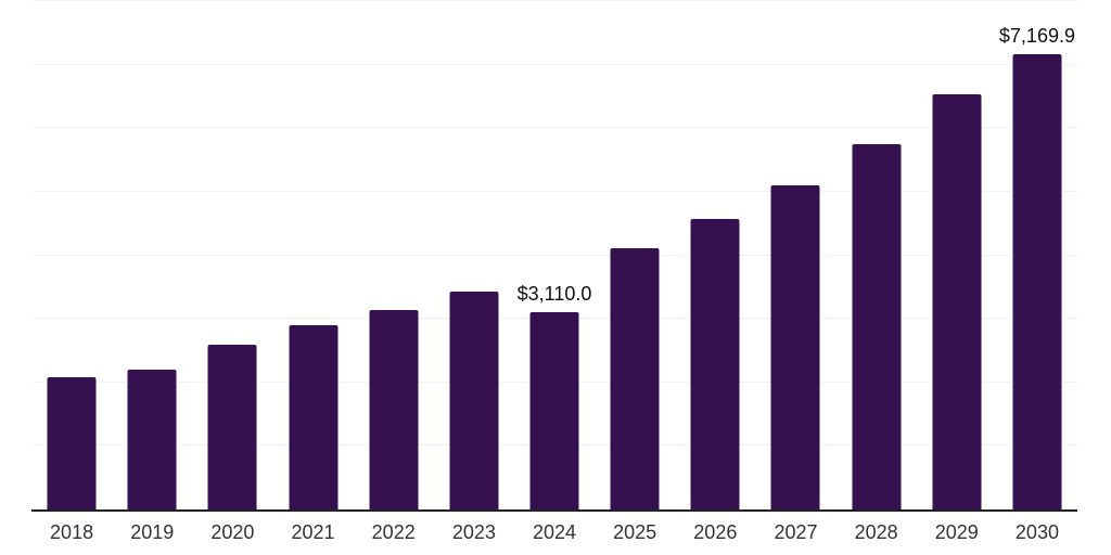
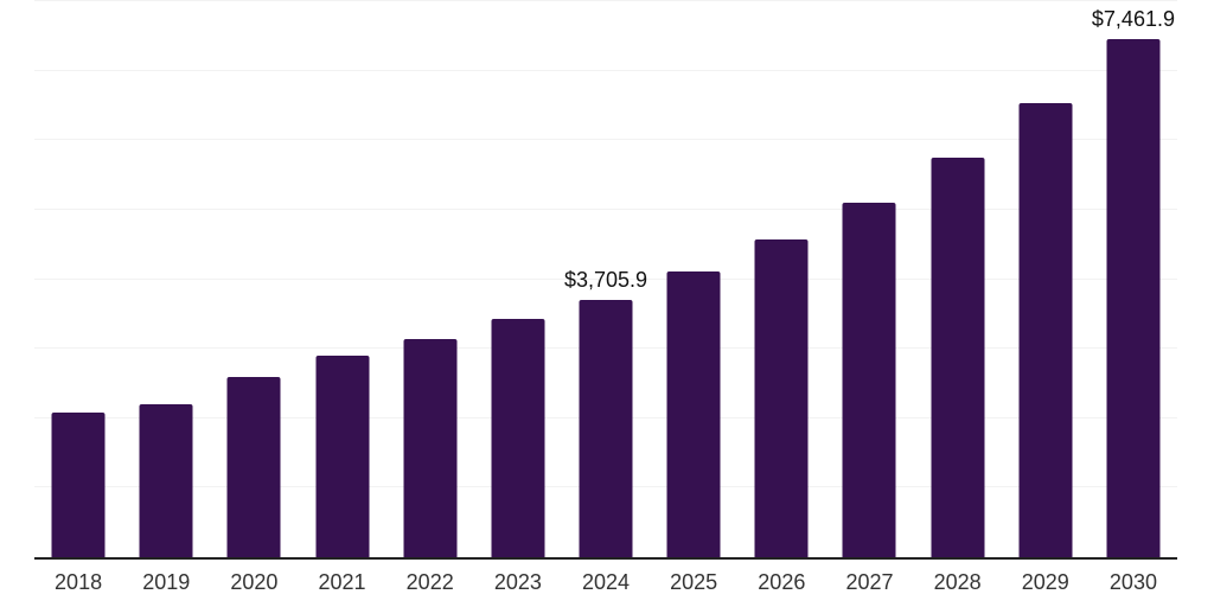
2024: $3,110.0 -> $3,705.9
2030: $7,169.9 -> $7,461.9
